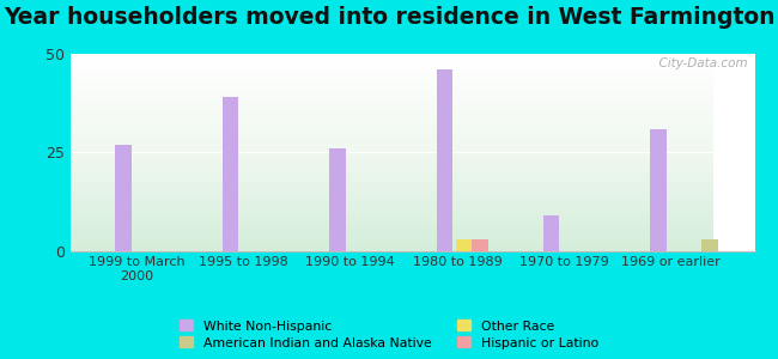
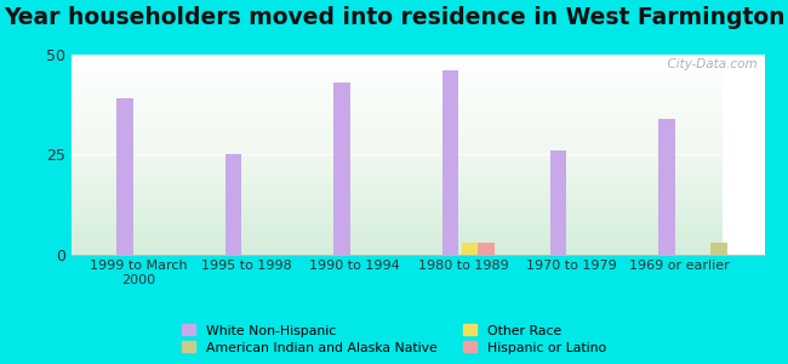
White Non-Hispanic/1999 to March 2000: 27 -> 39
White Non-Hispanic/1995 to 1998: 39 -> 25
White Non-Hispanic/1990 to 1994: 26 -> 43
White Non-Hispanic/1970 to 1979: 9 -> 26
White Non-Hispanic/1969 or earlier: 31 -> 34
